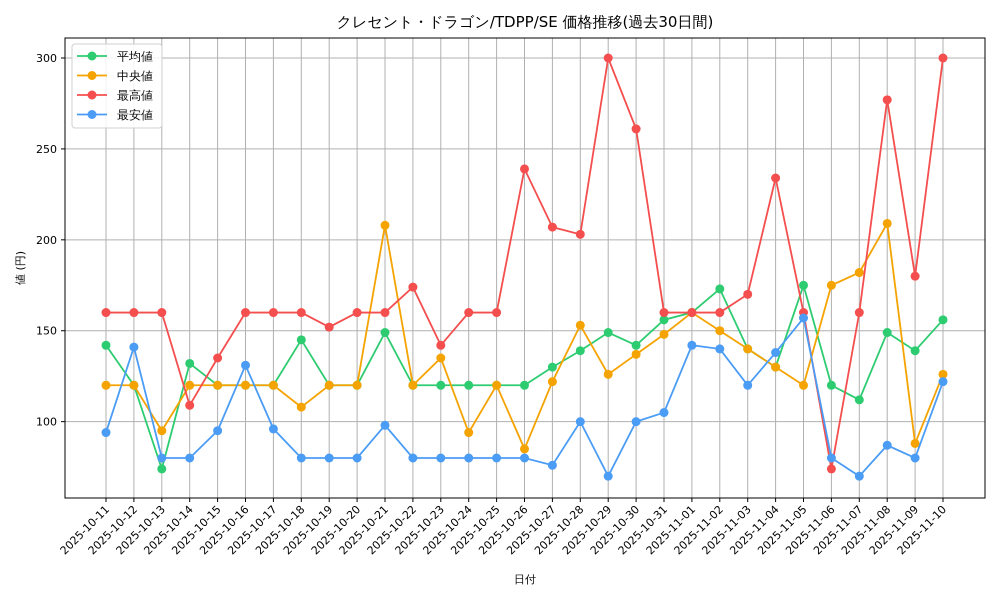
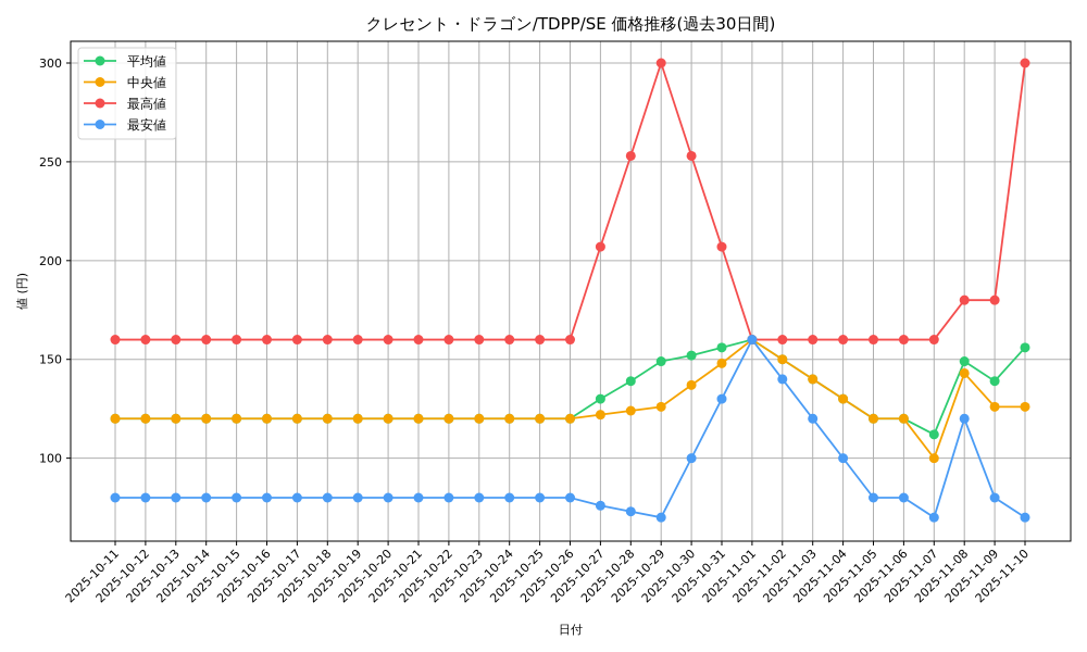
平均値/2025-10-11: 142 -> 120
最安値/2025-10-11: 94 -> 80
最安値/2025-10-12: 141 -> 80
平均値/2025-10-13: 74 -> 120
中央値/2025-10-13: 95 -> 120
平均値/2025-10-14: 132 -> 120
最高値/2025-10-14: 109 -> 160
最高値/2025-10-15: 135 -> 160
最安値/2025-10-15: 95 -> 80
最安値/2025-10-16: 131 -> 80
最安値/2025-10-17: 96 -> 80
平均値/2025-10-18: 145 -> 120
中央値/2025-10-18: 108 -> 120
最高値/2025-10-19: 152 -> 160
平均値/2025-10-21: 149 -> 120
中央値/2025-10-21: 208 -> 120
最安値/2025-10-21: 98 -> 80
最高値/2025-10-22: 174 -> 160
中央値/2025-10-23: 135 -> 120
最高値/2025-10-23: 142 -> 160
中央値/2025-10-24: 94 -> 120
中央値/2025-10-26: 85 -> 120
最高値/2025-10-26: 239 -> 160
中央値/2025-10-28: 153 -> 124
最高値/2025-10-28: 203 -> 253
最安値/2025-10-28: 100 -> 73
平均値/2025-10-30: 142 -> 152
最高値/2025-10-30: 261 -> 253
最高値/2025-10-31: 160 -> 207
最安値/2025-10-31: 105 -> 130
最安値/2025-11-01: 142 -> 160
平均値/2025-11-02: 173 -> 150
最高値/2025-11-03: 170 -> 160
最高値/2025-11-04: 234 -> 160
最安値/2025-11-04: 138 -> 100
平均値/2025-11-05: 175 -> 120
最安値/2025-11-05: 157 -> 80
中央値/2025-11-06: 175 -> 120
最高値/2025-11-06: 74 -> 160
中央値/2025-11-07: 182 -> 100
中央値/2025-11-08: 209 -> 143
最高値/2025-11-08: 277 -> 180
最安値/2025-11-08: 87 -> 120
中央値/2025-11-09: 88 -> 126
最安値/2025-11-10: 122 -> 70
